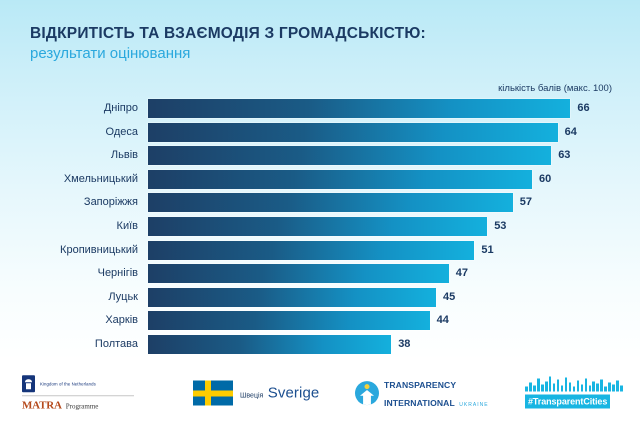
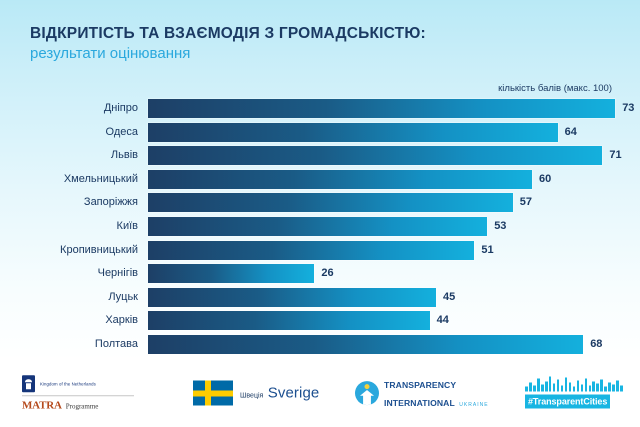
Дніпро: 66 -> 73
Львів: 63 -> 71
Чернігів: 47 -> 26
Полтава: 38 -> 68
